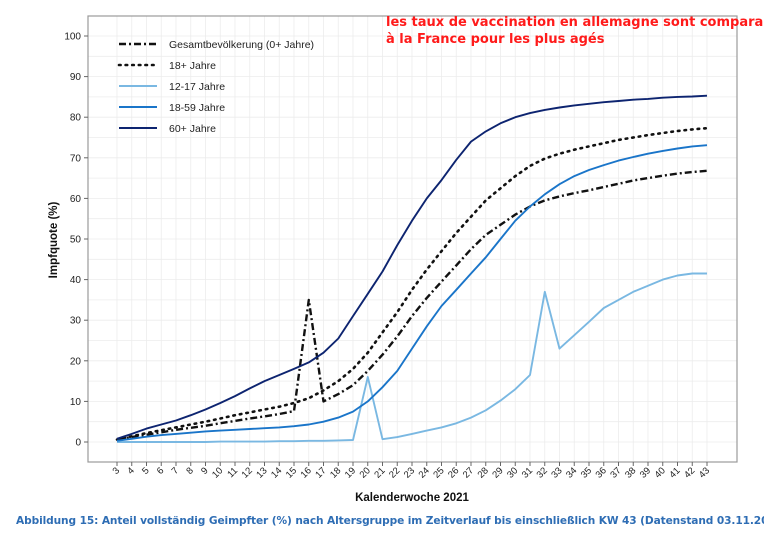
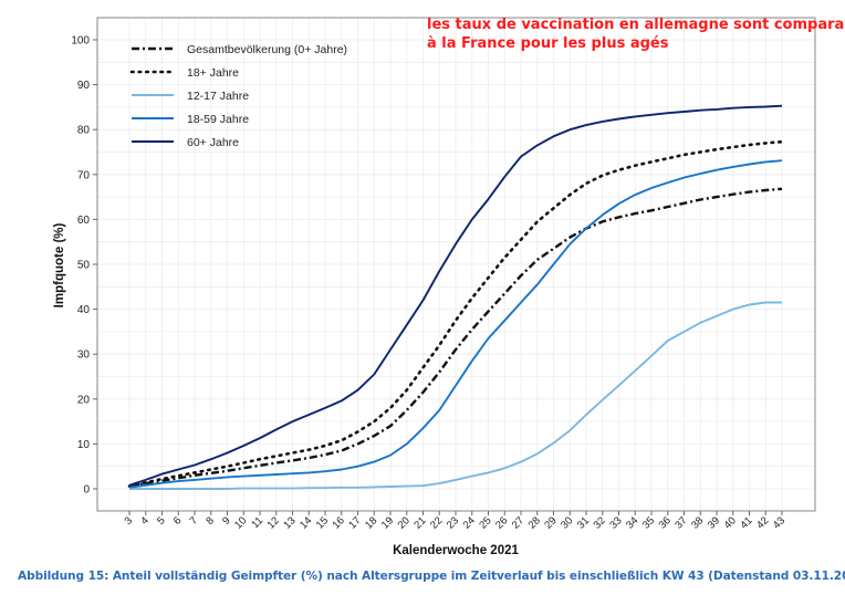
Gesamtbevölkerung (0+ Jahre)/16: 35 -> 8
12-17 Jahre/20: 16 -> 1
12-17 Jahre/32: 37 -> 20
